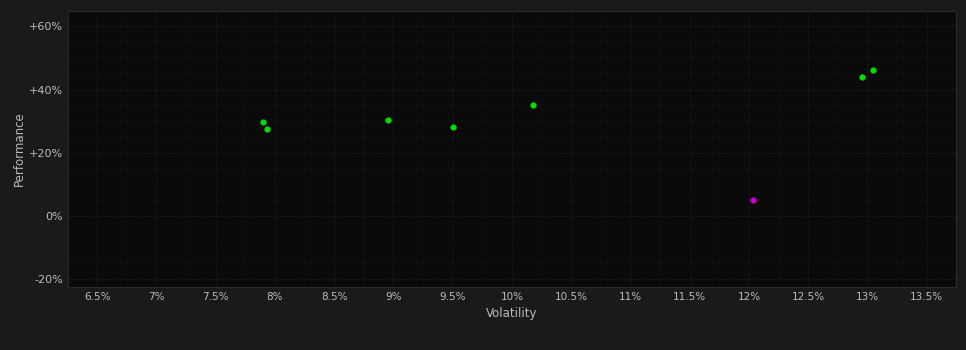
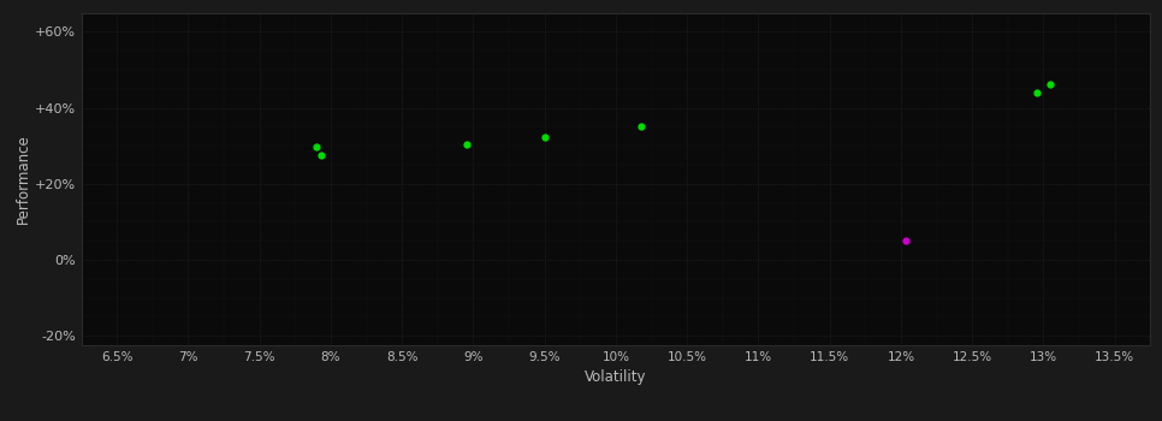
9.5%: 28.0% -> 32.3%
